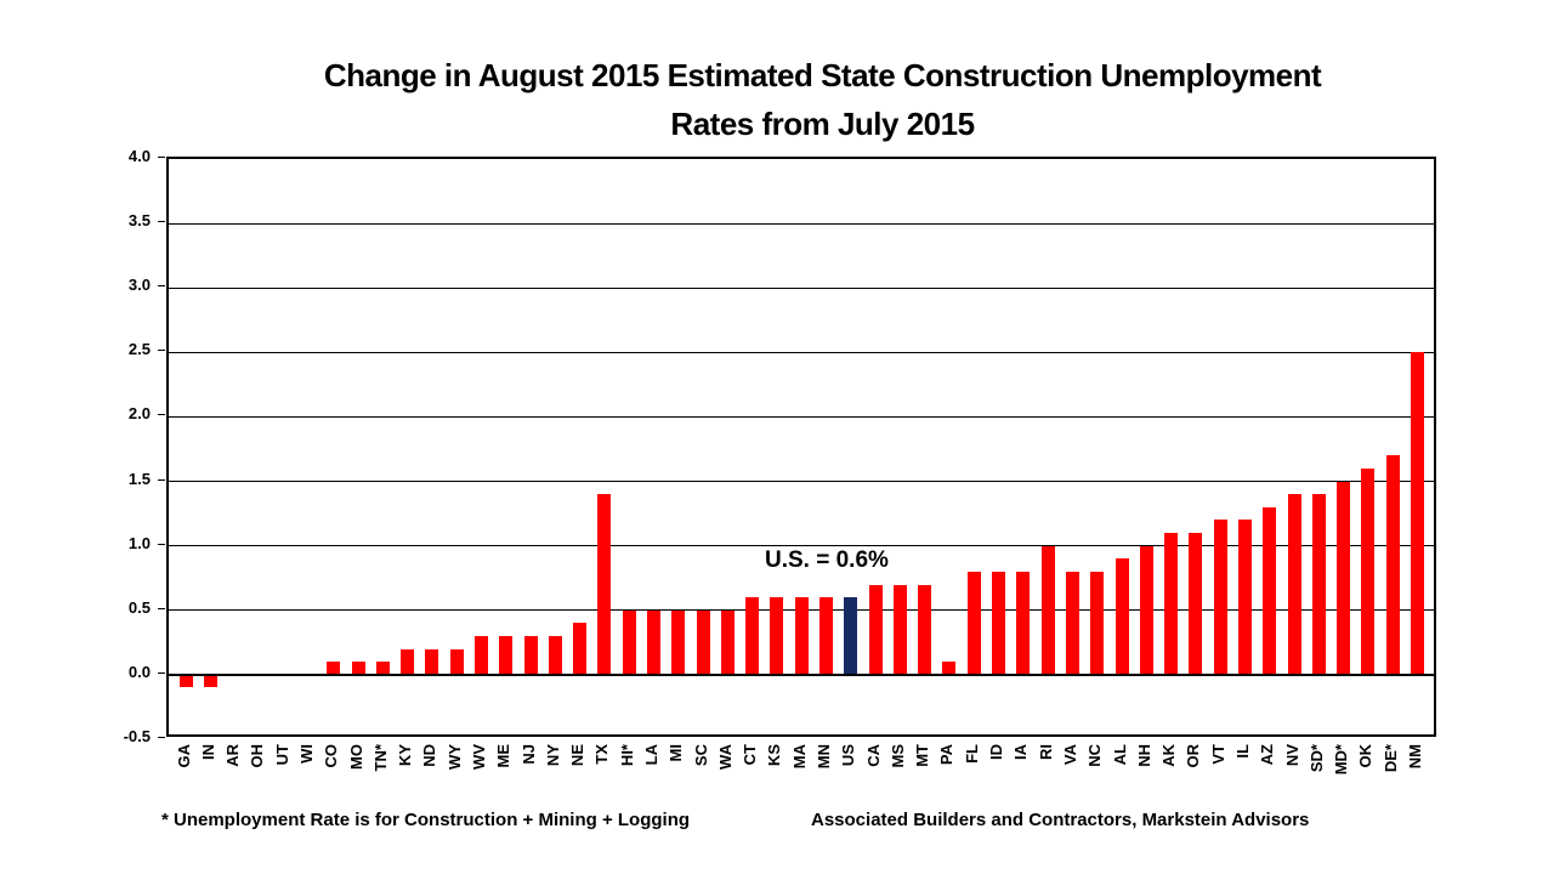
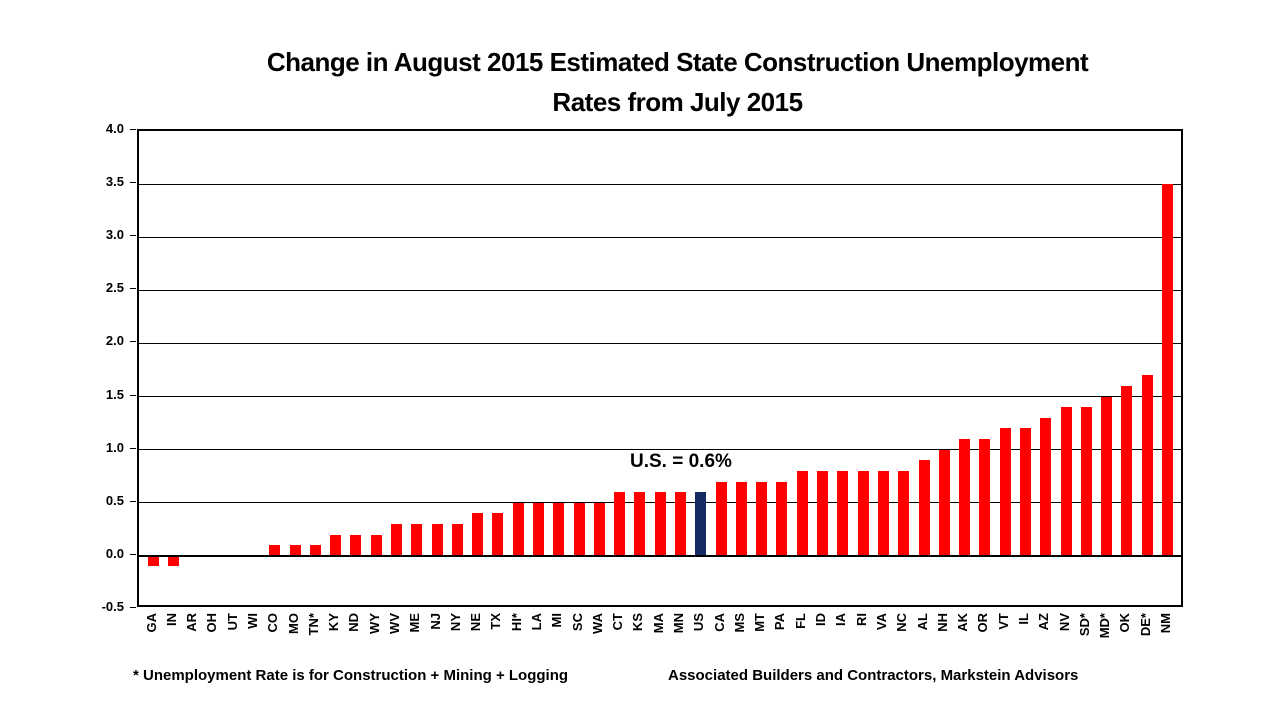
TX: 1.4 -> 0.4
PA: 0.1 -> 0.7
RI: 1.0 -> 0.8
NM: 2.5 -> 3.5
